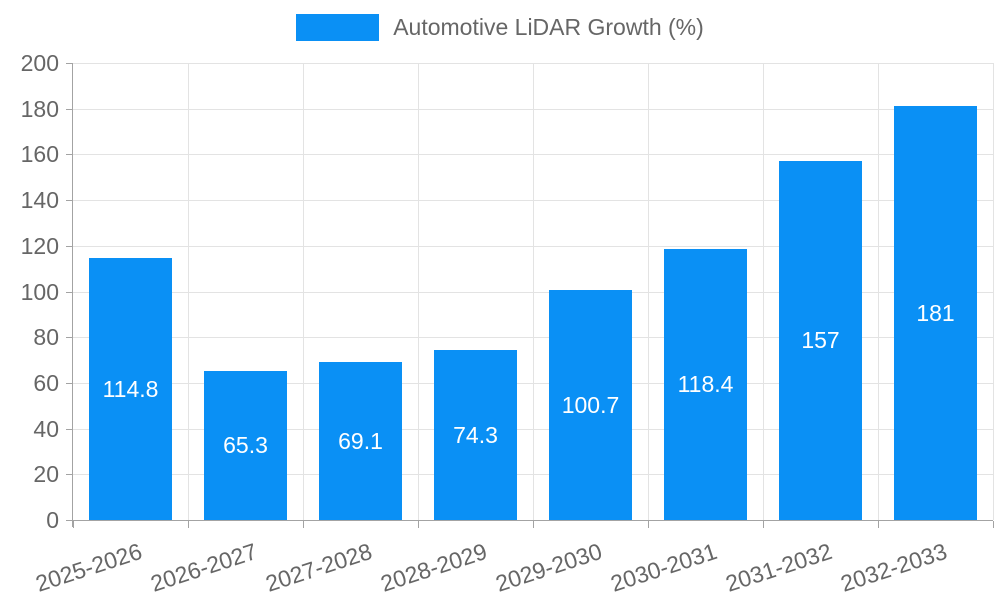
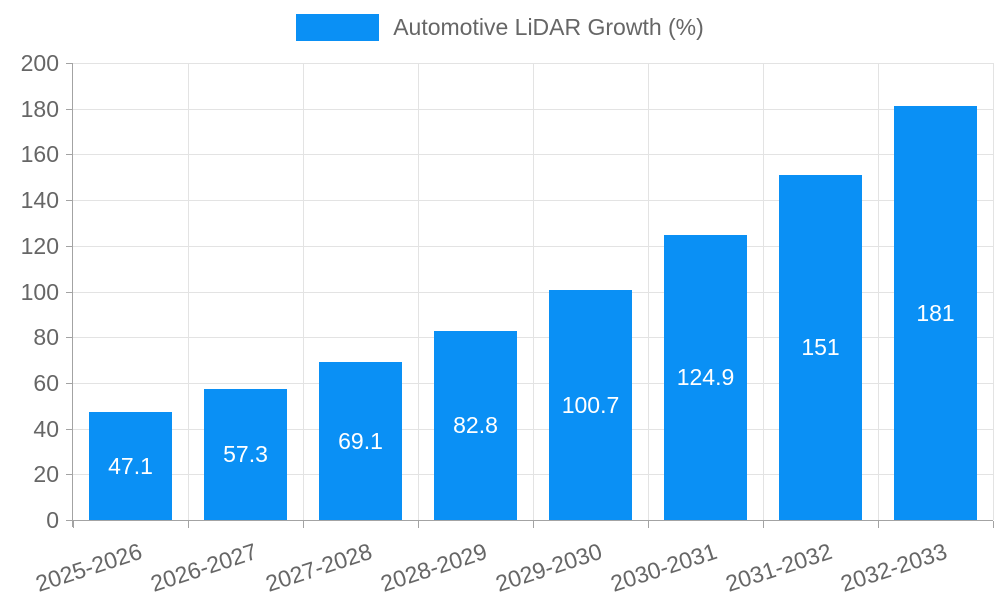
2025-2026: 114.8 -> 47.1
2026-2027: 65.3 -> 57.3
2028-2029: 74.3 -> 82.8
2030-2031: 118.4 -> 124.9
2031-2032: 157 -> 151
